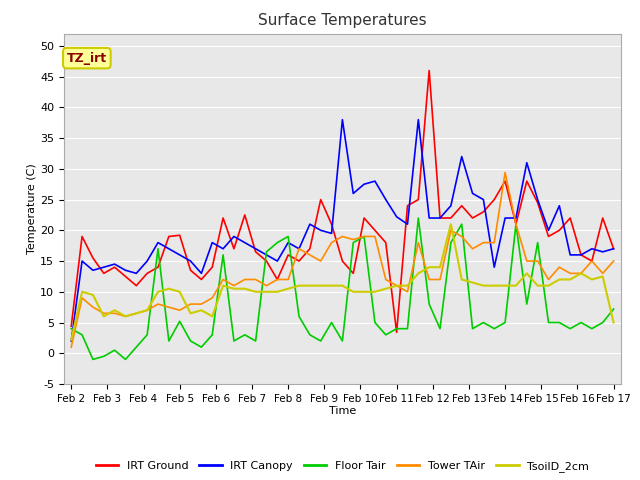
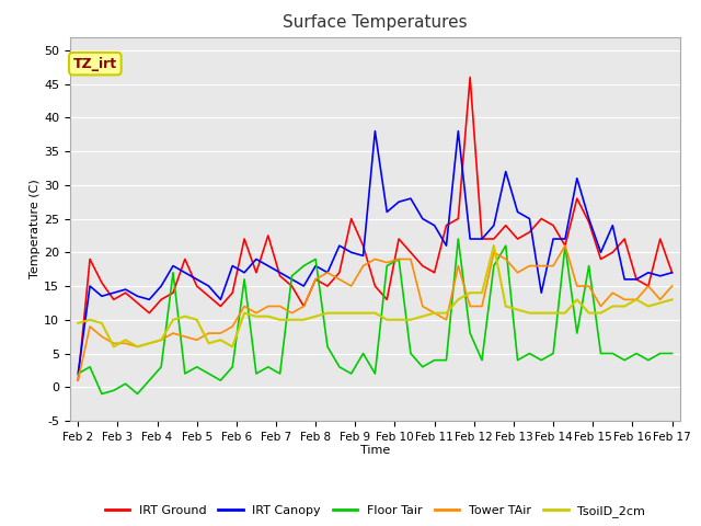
IRT Ground/Feb 2: 4.4 -> 1.0
Floor Tair/Feb 2: 4.0 -> 2.0
TsoilD_2cm/Feb 2: 2.2 -> 9.5
IRT Ground/Feb 5: 19.2 -> 15.0
Floor Tair/Feb 5: 5.2 -> 3.0
Tower TAir/Feb 8: 12.0 -> 16.0
IRT Ground/Feb 11: 3.4 -> 17.0
IRT Canopy/Feb 11: 22.2 -> 24.0
IRT Ground/Feb 14: 28.0 -> 24.0
Tower TAir/Feb 14: 29.4 -> 18.0
Floor Tair/Feb 17: 7.2 -> 5.0
TsoilD_2cm/Feb 17: 5.0 -> 13.0
